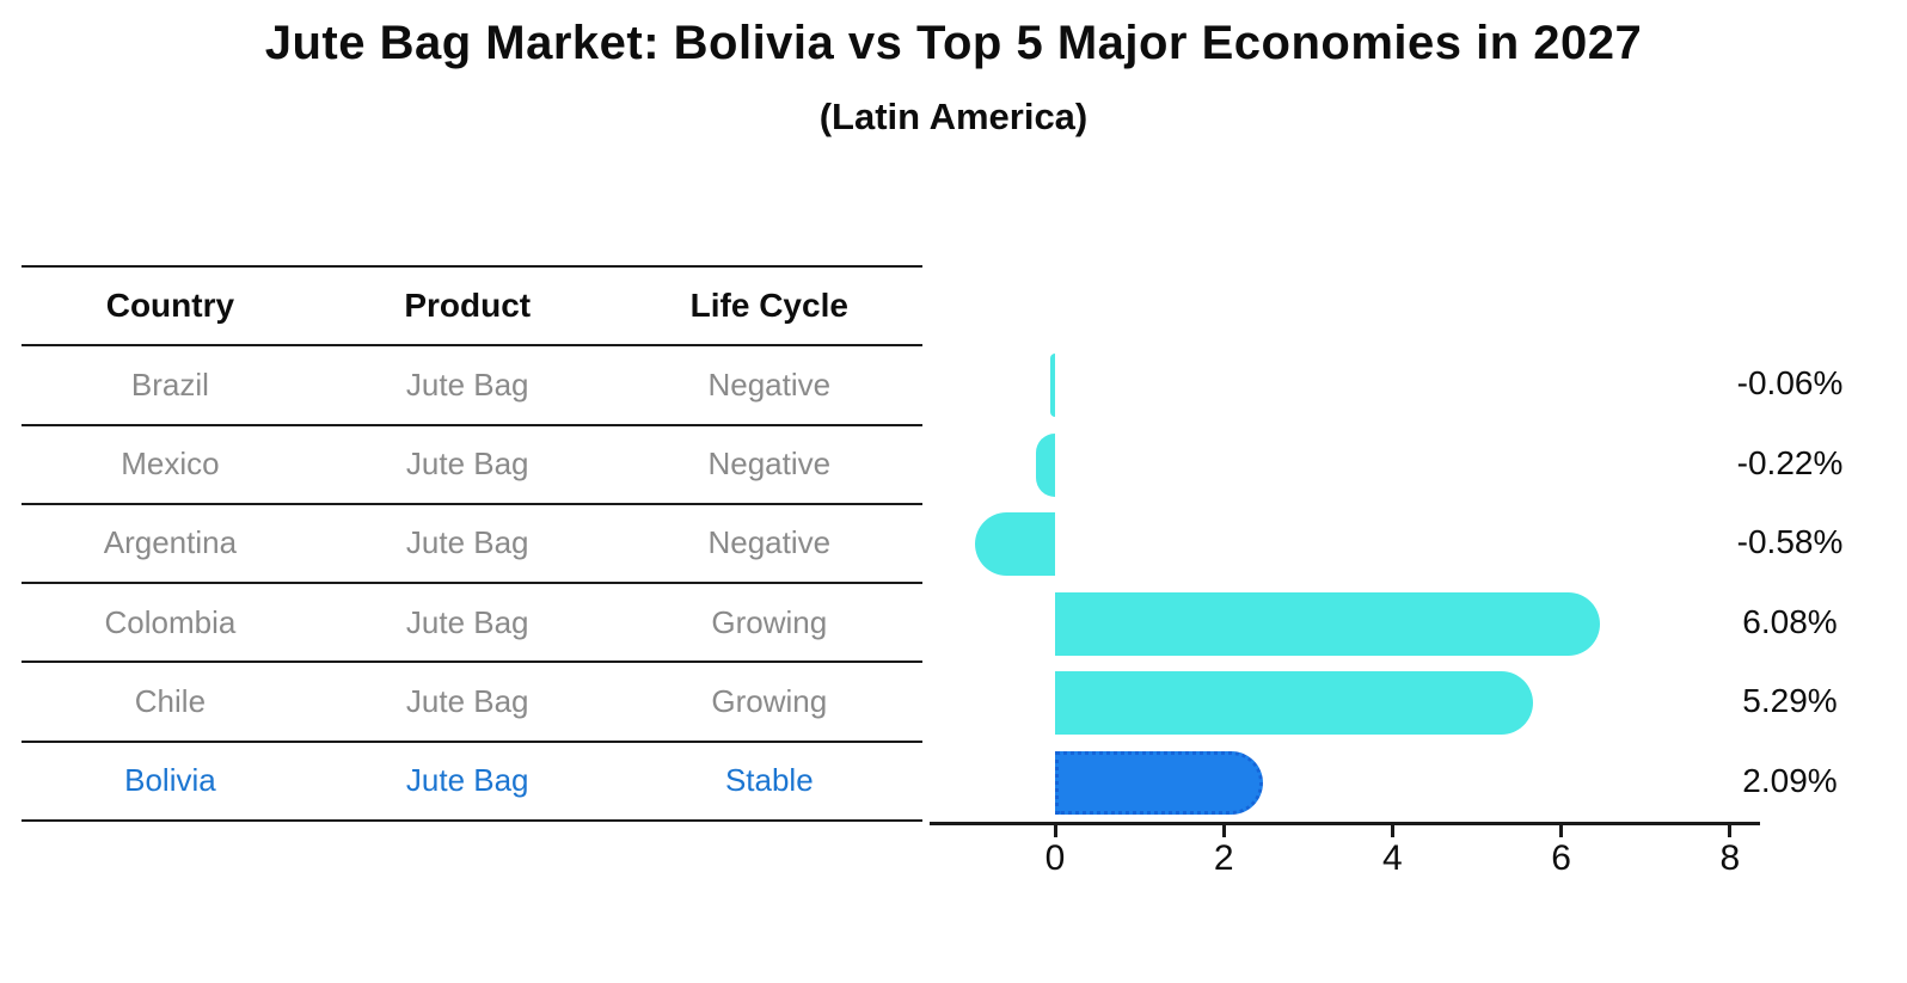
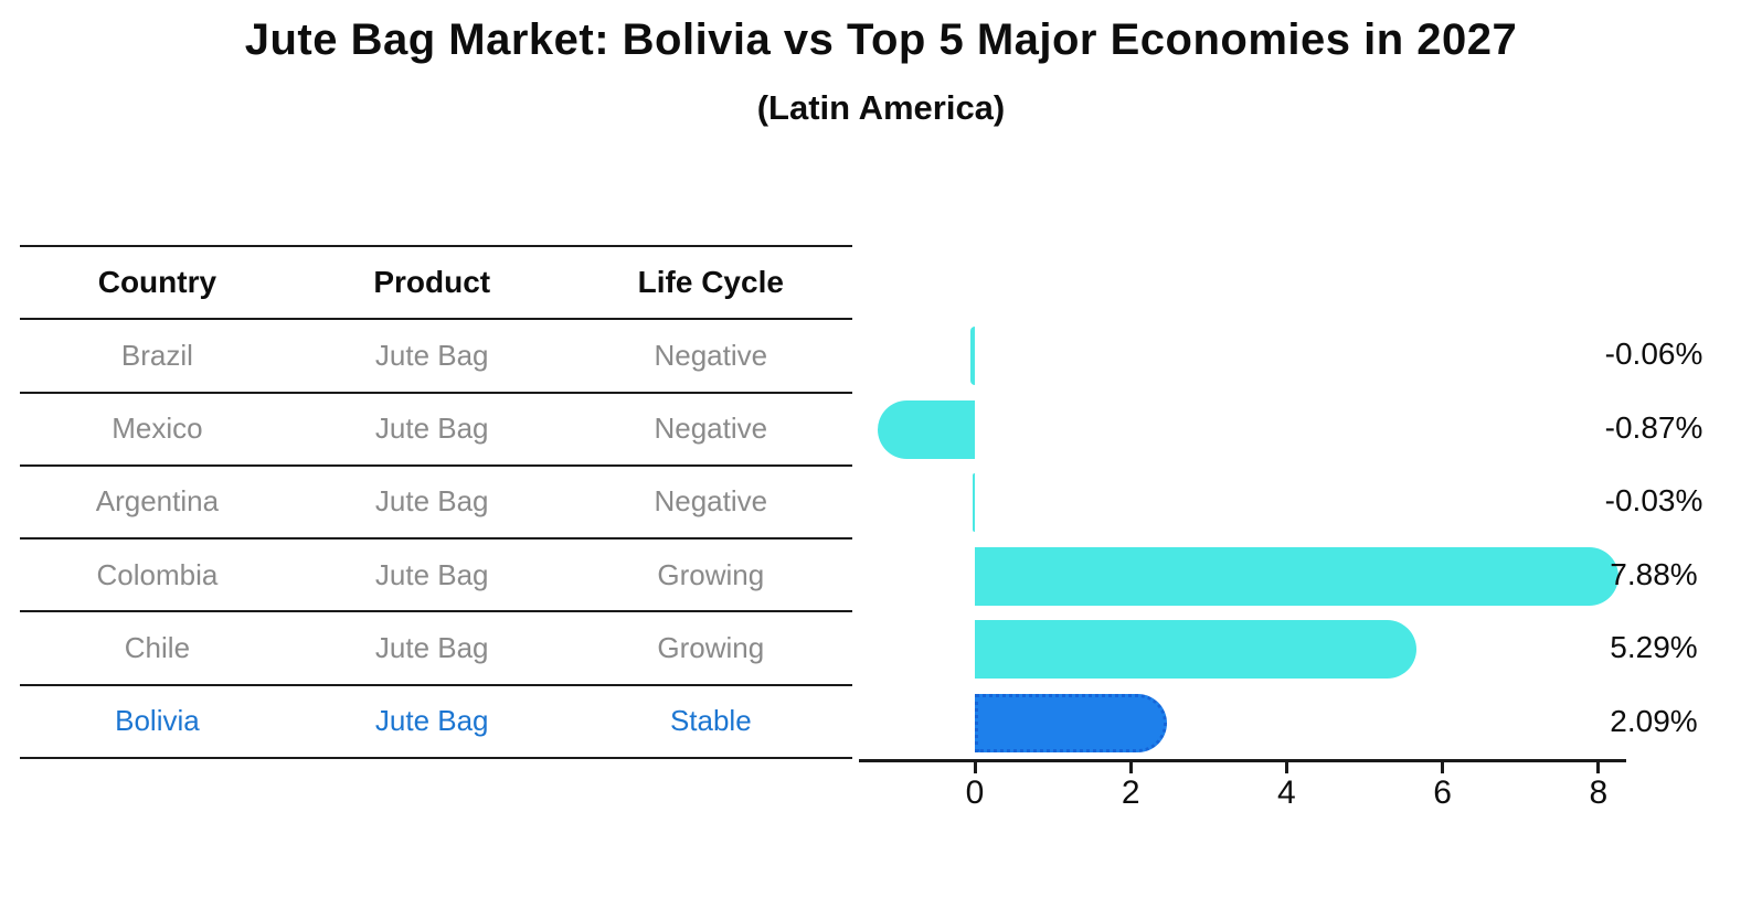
Mexico: -0.22% -> -0.87%
Argentina: -0.58% -> -0.03%
Colombia: 6.08% -> 7.88%
